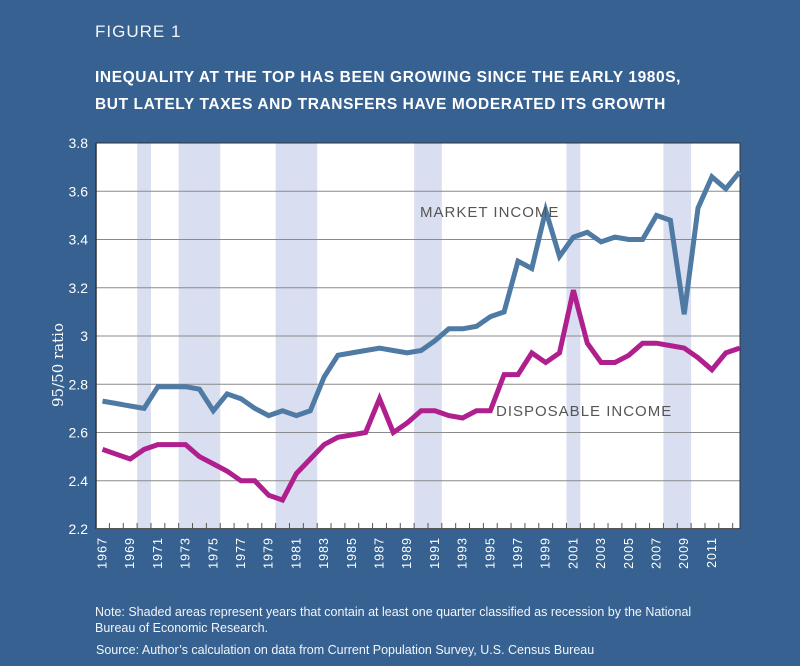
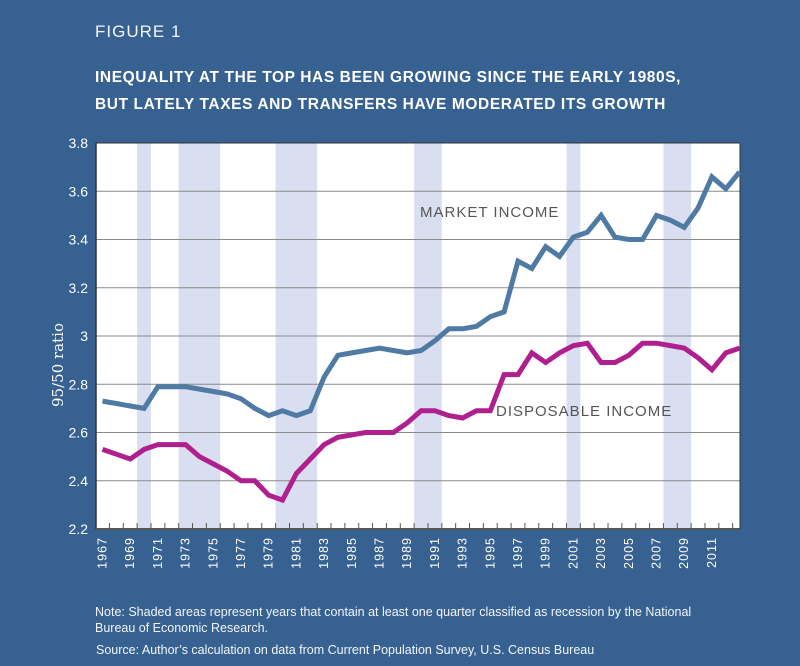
MARKET INCOME/1975: 2.69 -> 2.77
DISPOSABLE INCOME/1987: 2.74 -> 2.60
MARKET INCOME/1999: 3.52 -> 3.37
DISPOSABLE INCOME/2001: 3.19 -> 2.96
MARKET INCOME/2003: 3.39 -> 3.50
MARKET INCOME/2009: 3.09 -> 3.45
